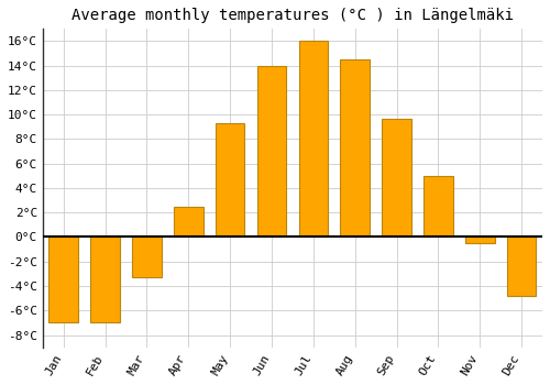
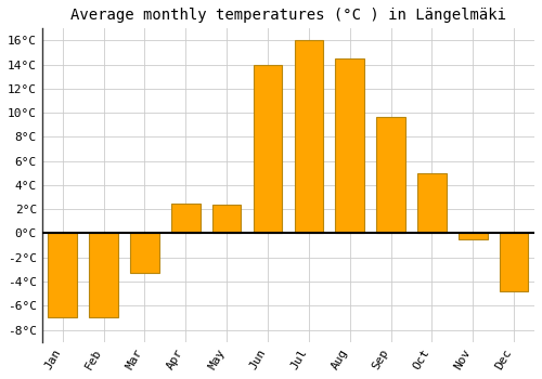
May: 9.3°C -> 2.4°C
